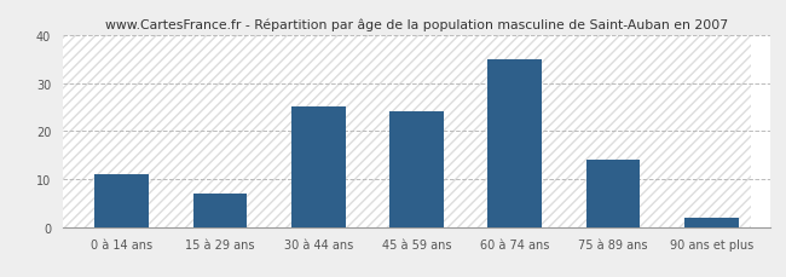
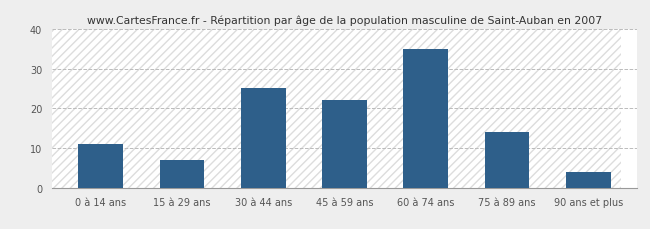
45 à 59 ans: 24 -> 22
90 ans et plus: 2 -> 4
